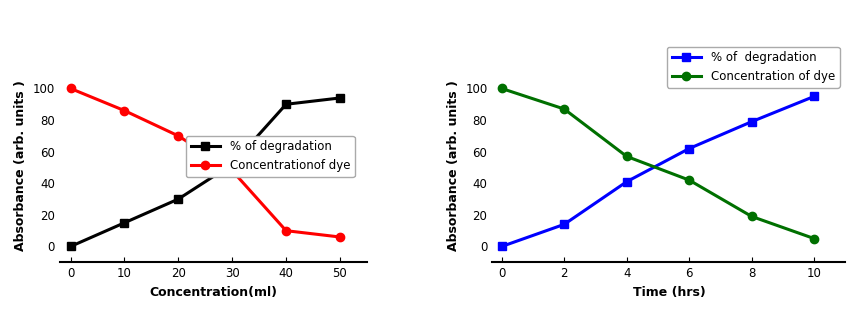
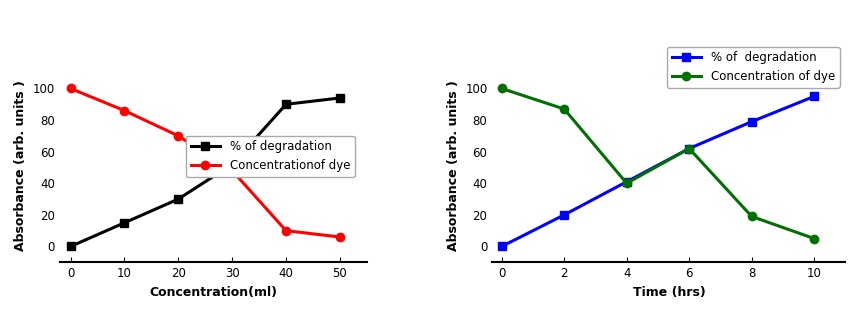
% of degradation/2: 14 -> 20
Concentration of dye/4: 57 -> 40
Concentration of dye/6: 42 -> 62
